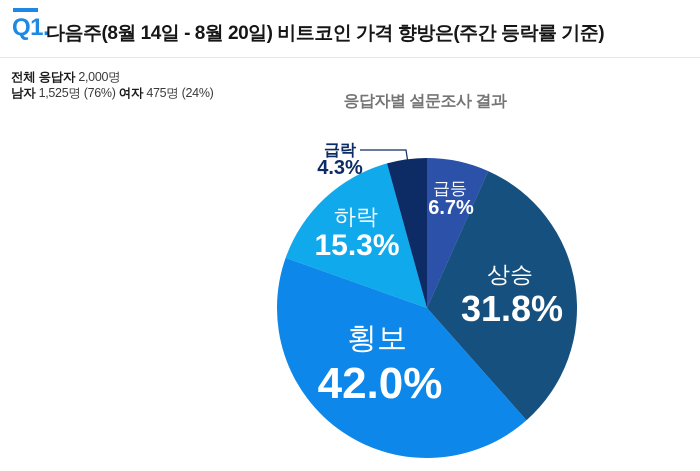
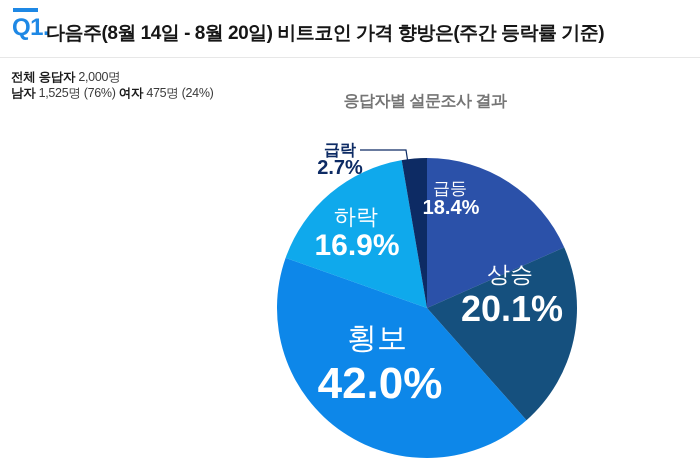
급등: 6.7% -> 18.4%
상승: 31.8% -> 20.1%
하락: 15.3% -> 16.9%
급락: 4.3% -> 2.7%
